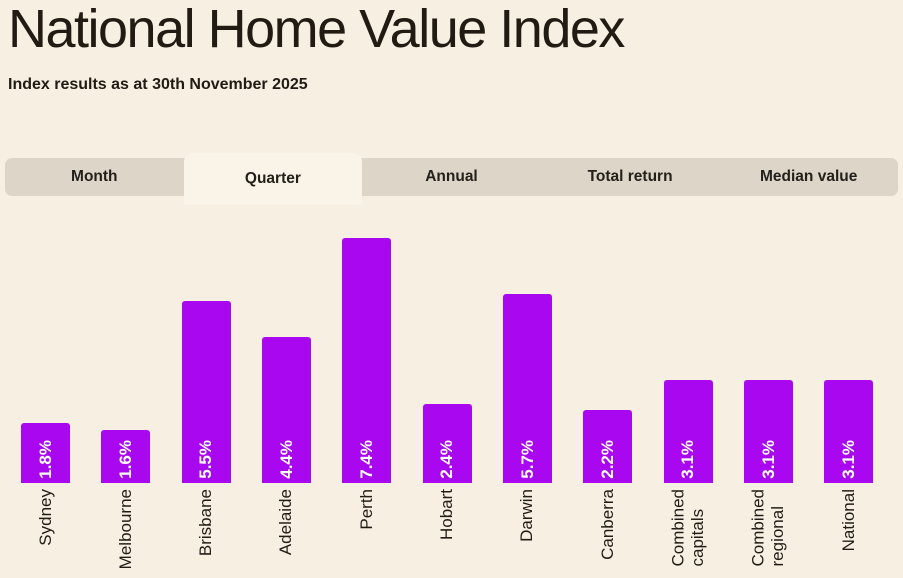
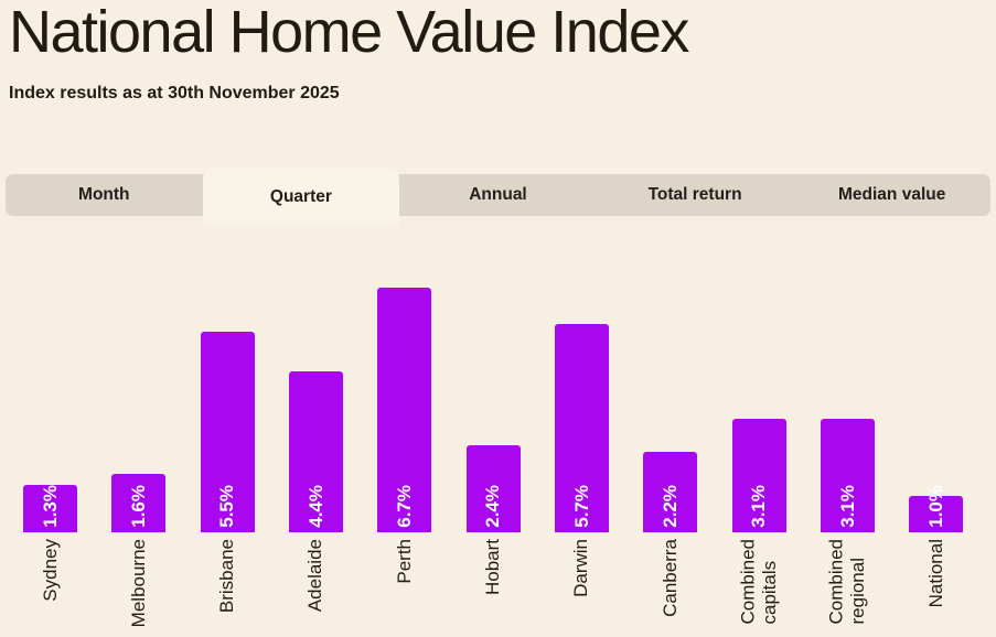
Sydney: 1.8% -> 1.3%
Perth: 7.4% -> 6.7%
National: 3.1% -> 1.0%
